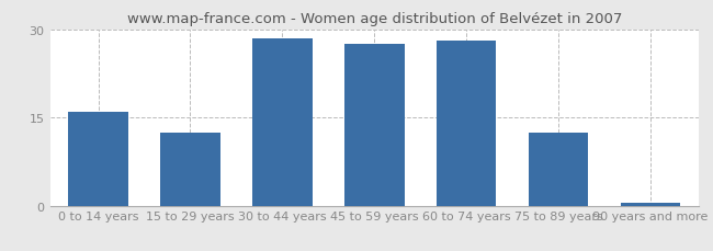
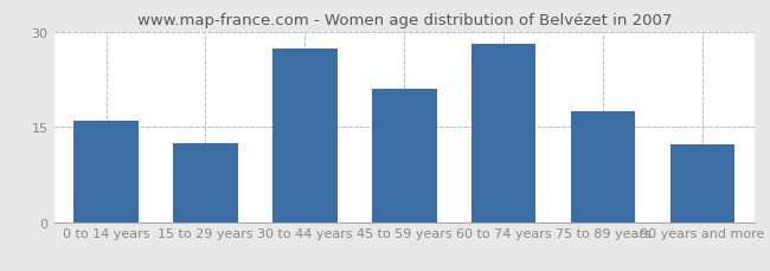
30 to 44 years: 28.5 -> 27.4
45 to 59 years: 27.5 -> 21.0
75 to 89 years: 12.5 -> 17.4
90 years and more: 0.4 -> 12.2
